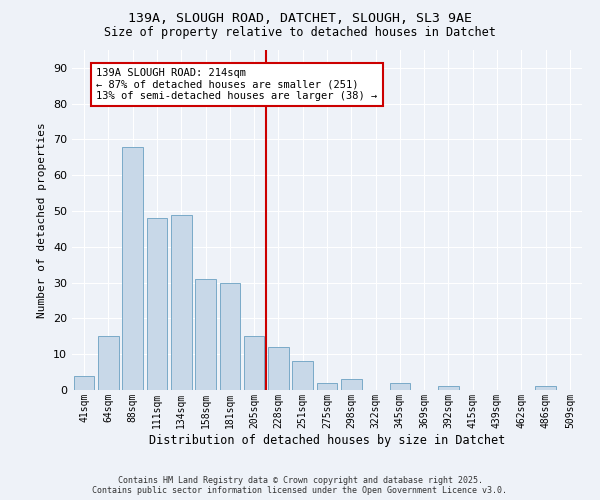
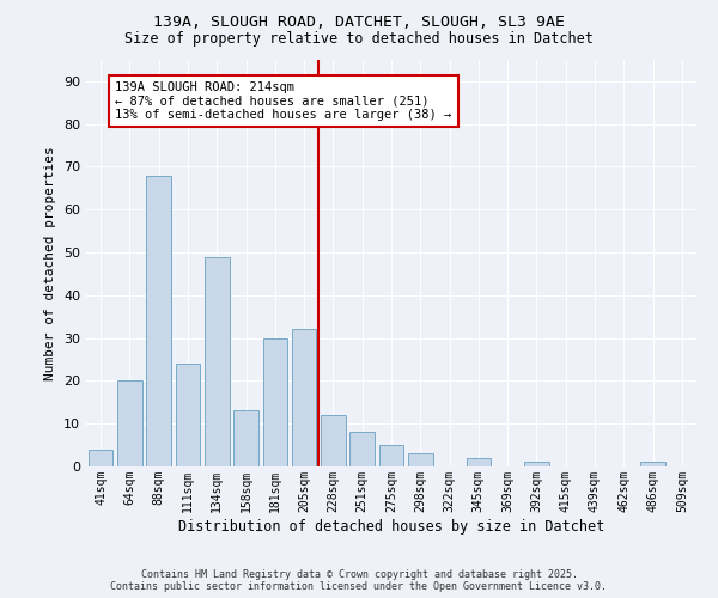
64sqm: 15 -> 20
111sqm: 48 -> 24
158sqm: 31 -> 13
205sqm: 15 -> 32
275sqm: 2 -> 5
